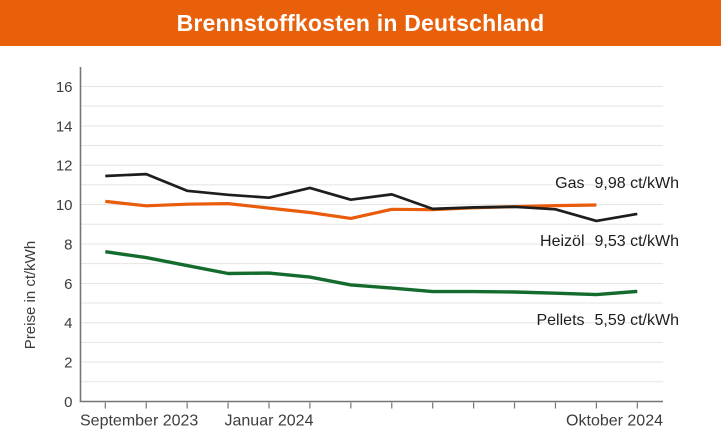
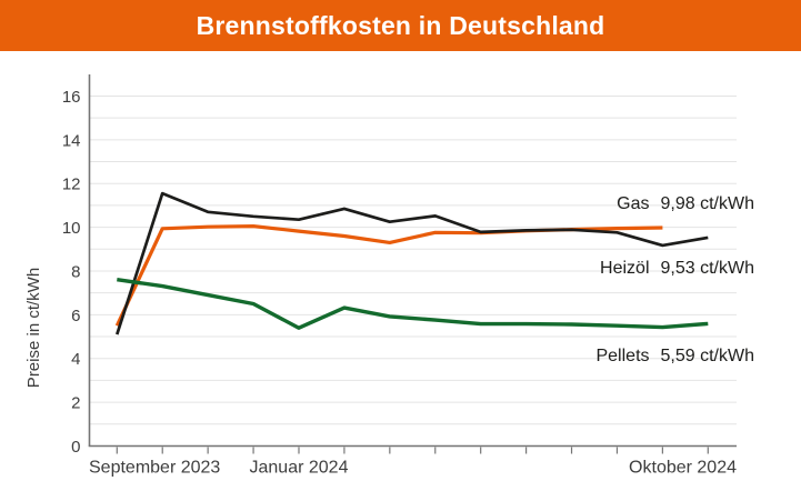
Gas/September 2023: 10.2 -> 5.5
Heizöl/September 2023: 11.4 -> 5.1
Pellets/Januar 2024: 6.5 -> 5.4
